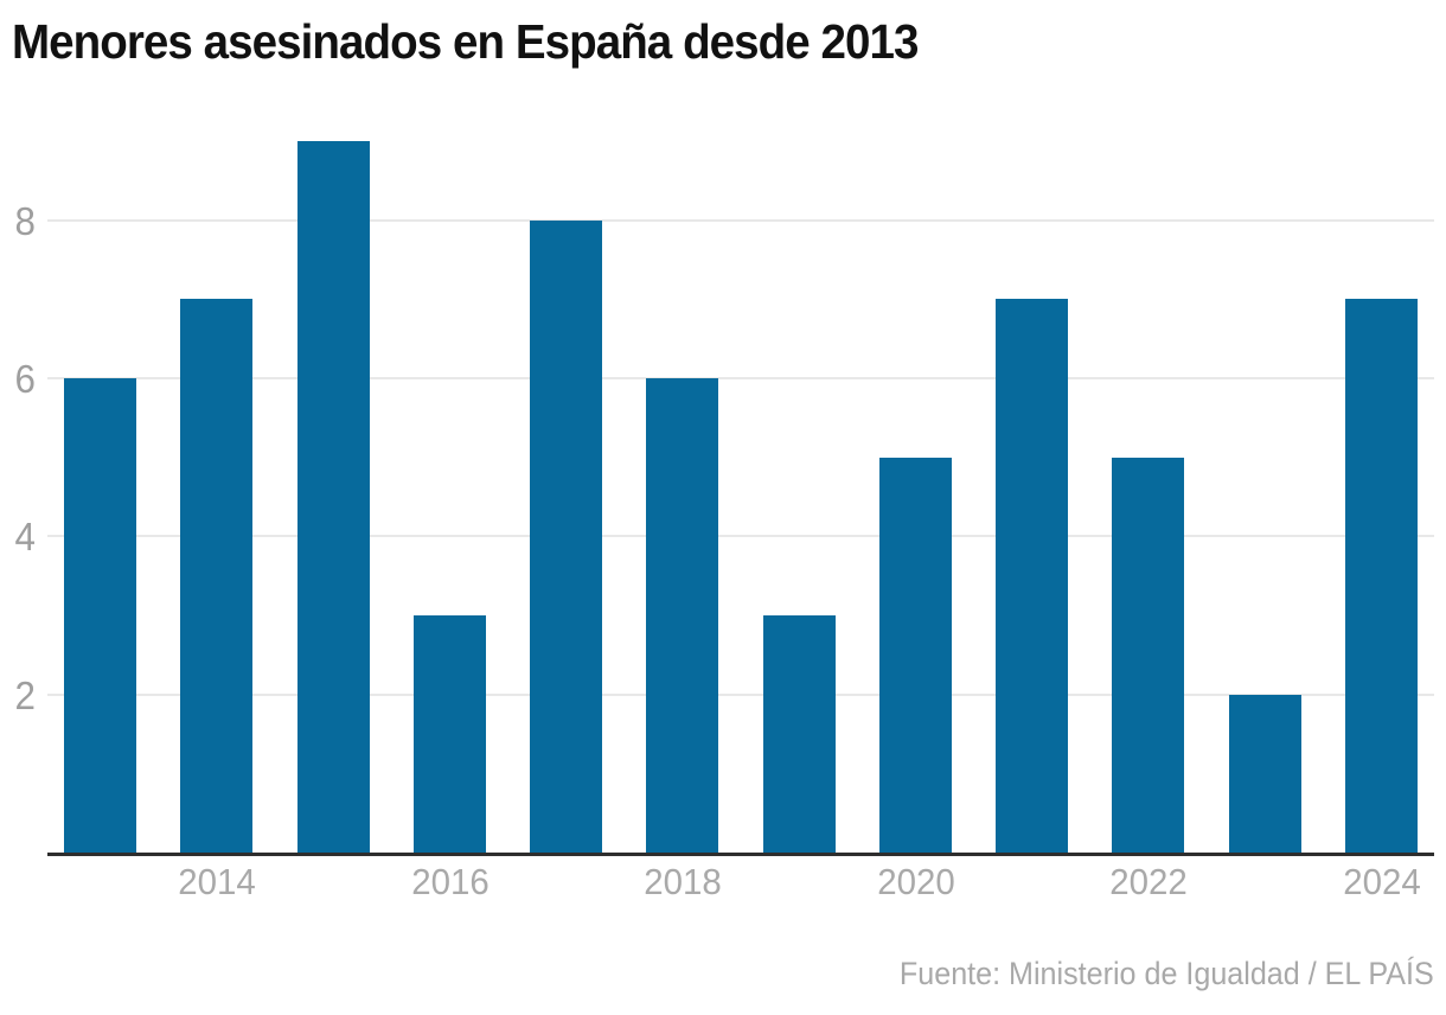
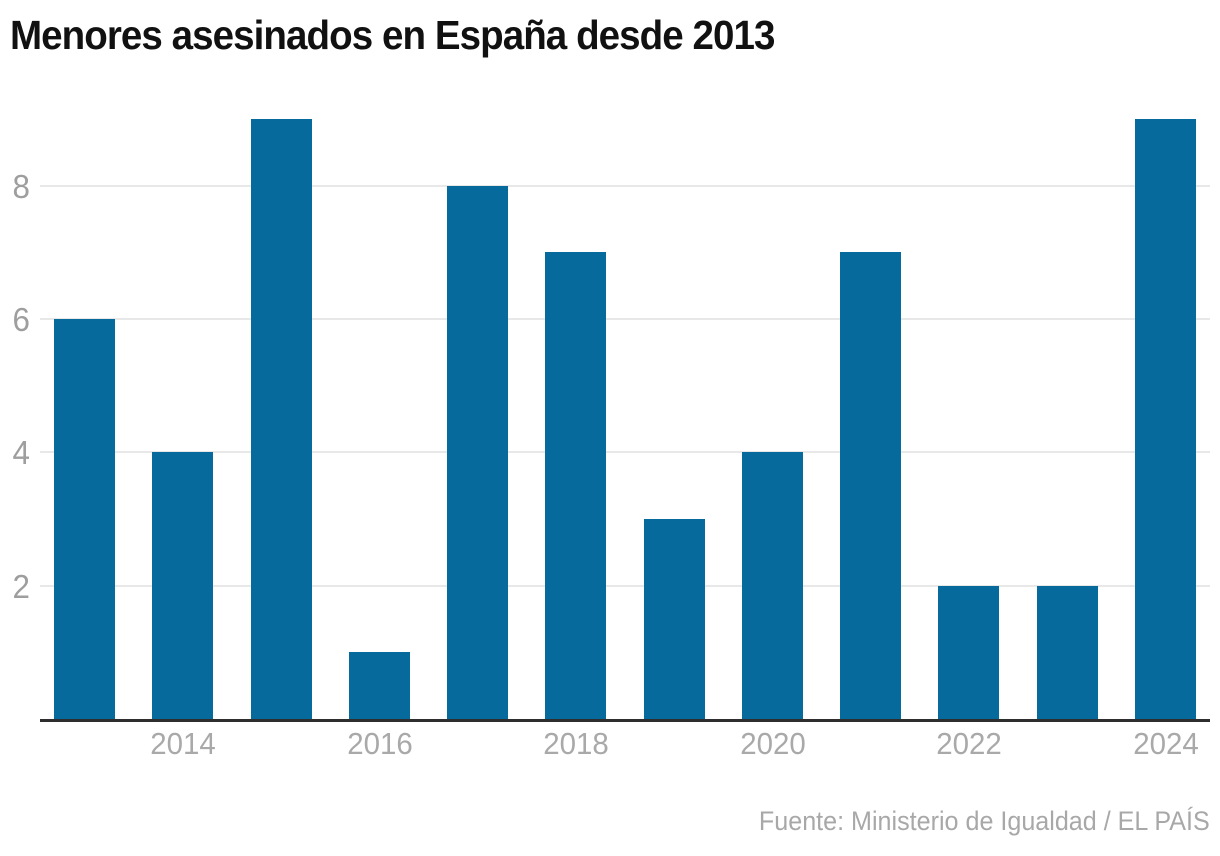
2014: 7 -> 4
2016: 3 -> 1
2018: 6 -> 7
2020: 5 -> 4
2022: 5 -> 2
2024: 7 -> 9
